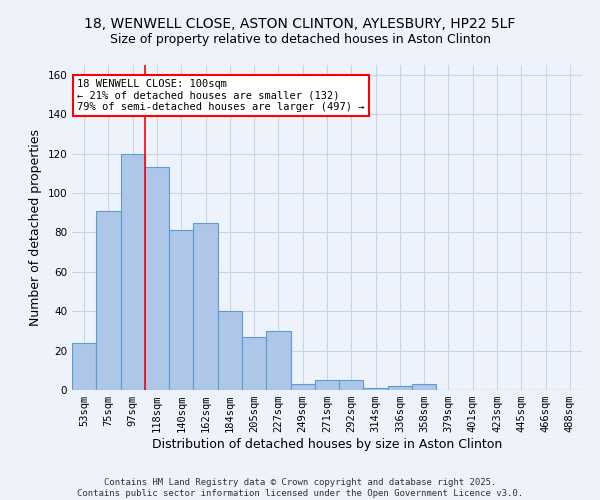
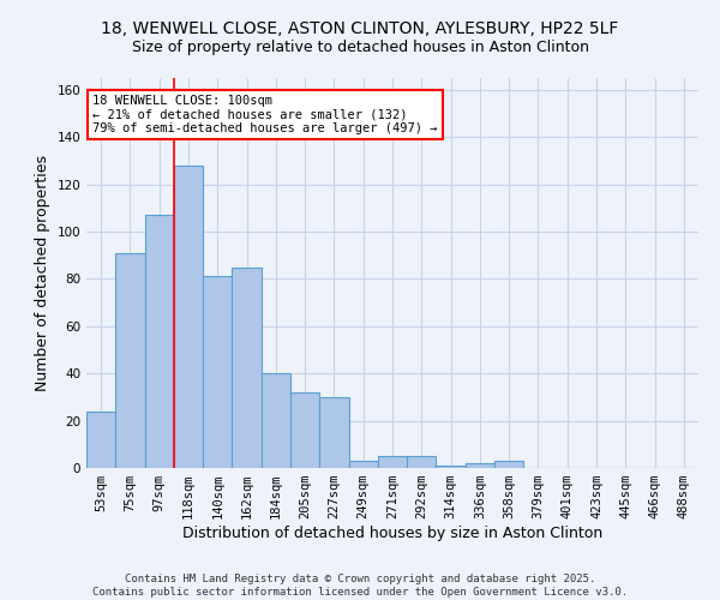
97sqm: 120 -> 107
118sqm: 113 -> 128
205sqm: 27 -> 32
